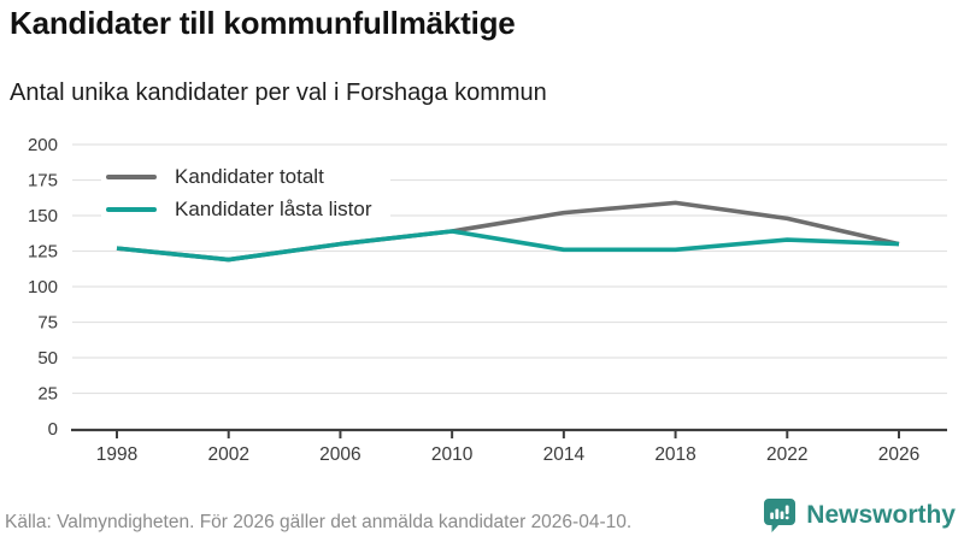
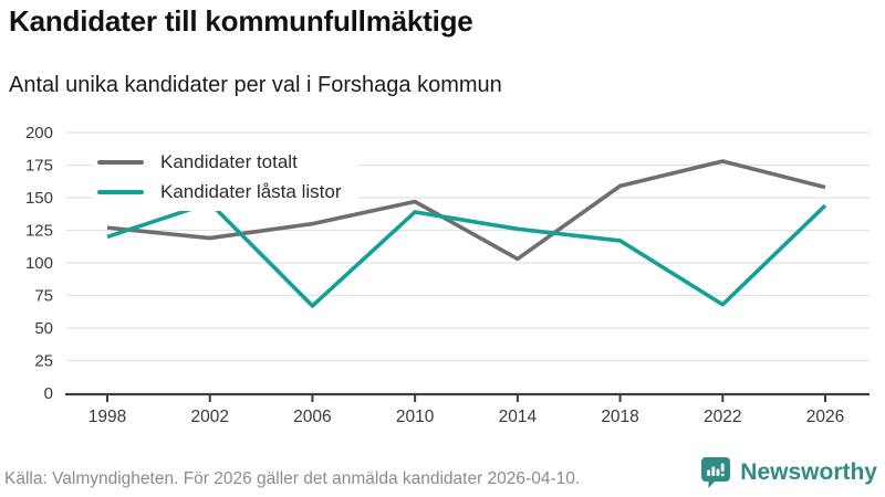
Kandidater låsta listor/1998: 127 -> 120
Kandidater låsta listor/2002: 119 -> 146
Kandidater låsta listor/2006: 130 -> 67
Kandidater totalt/2010: 139 -> 147
Kandidater totalt/2014: 152 -> 103
Kandidater låsta listor/2018: 126 -> 117
Kandidater totalt/2022: 148 -> 178
Kandidater låsta listor/2022: 133 -> 68
Kandidater totalt/2026: 130 -> 158
Kandidater låsta listor/2026: 130 -> 144
